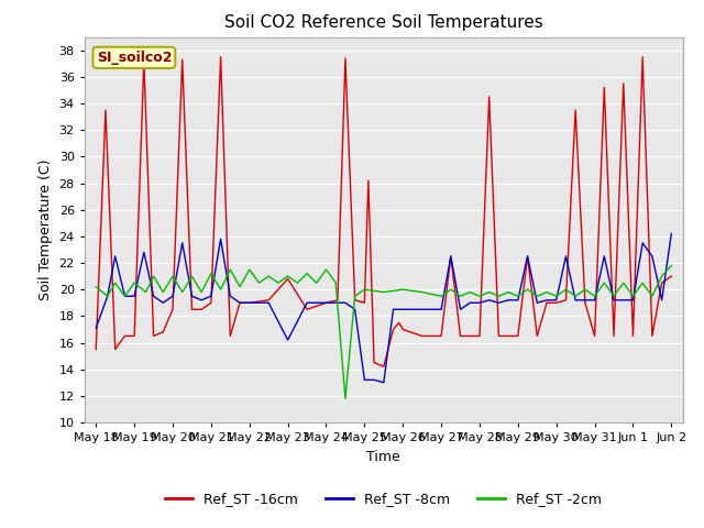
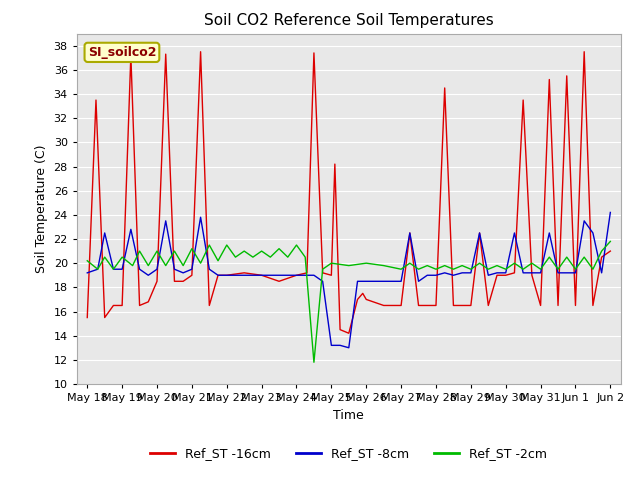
Ref_ST -8cm/May 18: 17.1 -> 19.2
Ref_ST -16cm/May 23: 20.8 -> 19.0
Ref_ST -8cm/May 23: 16.2 -> 19.0
